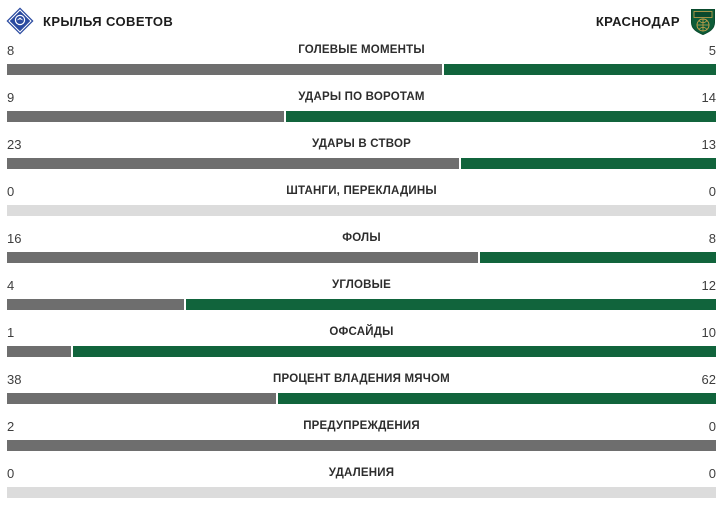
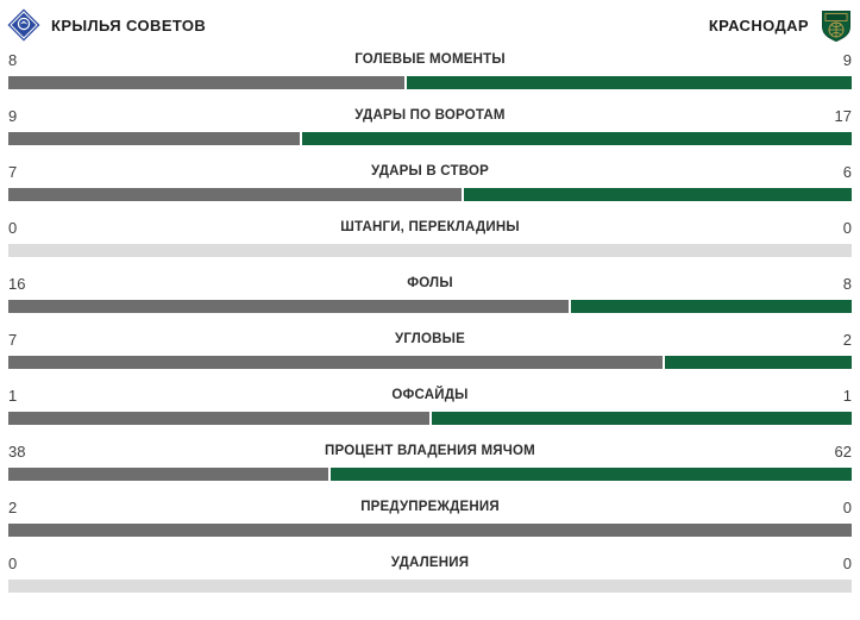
КРАСНОДАР/ГОЛЕВЫЕ МОМЕНТЫ: 5 -> 9
КРАСНОДАР/УДАРЫ ПО ВОРОТАМ: 14 -> 17
КРЫЛЬЯ СОВЕТОВ/УДАРЫ В СТВОР: 23 -> 7
КРАСНОДАР/УДАРЫ В СТВОР: 13 -> 6
КРЫЛЬЯ СОВЕТОВ/УГЛОВЫЕ: 4 -> 7
КРАСНОДАР/УГЛОВЫЕ: 12 -> 2
КРАСНОДАР/ОФСАЙДЫ: 10 -> 1
